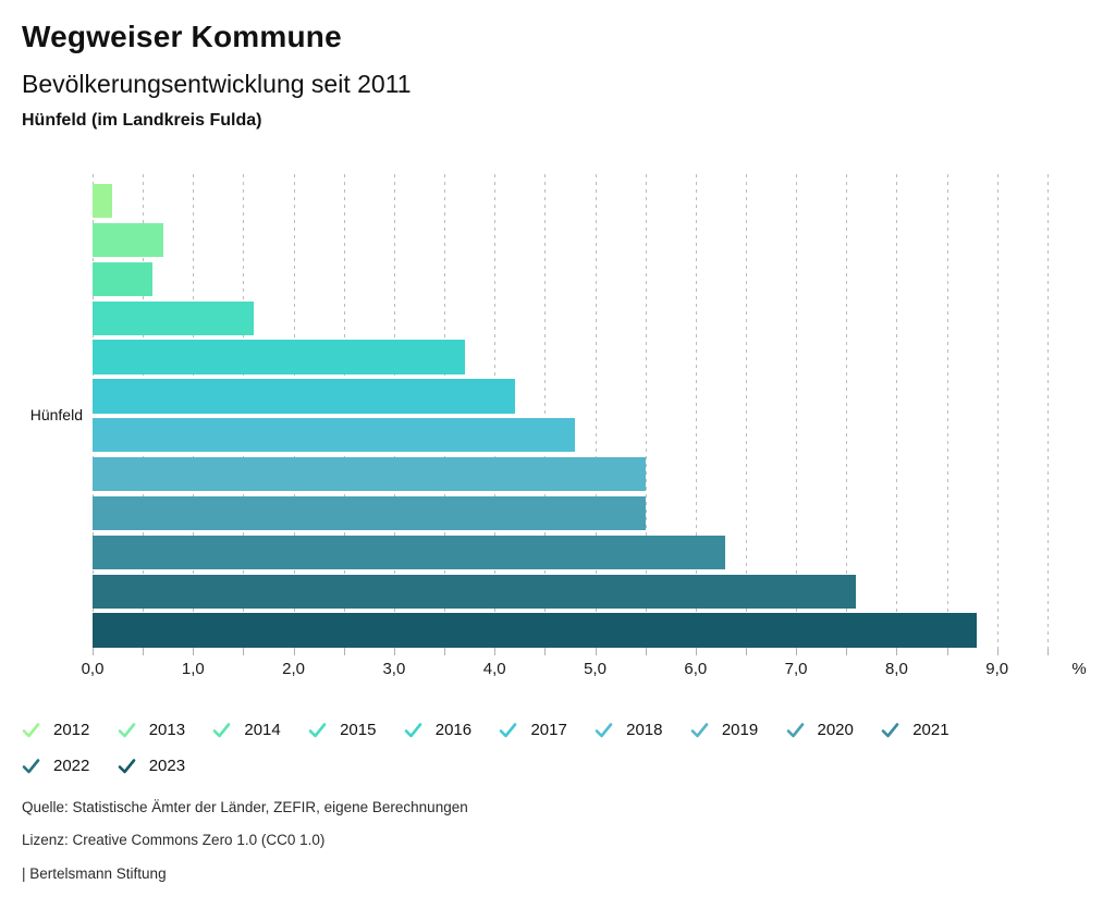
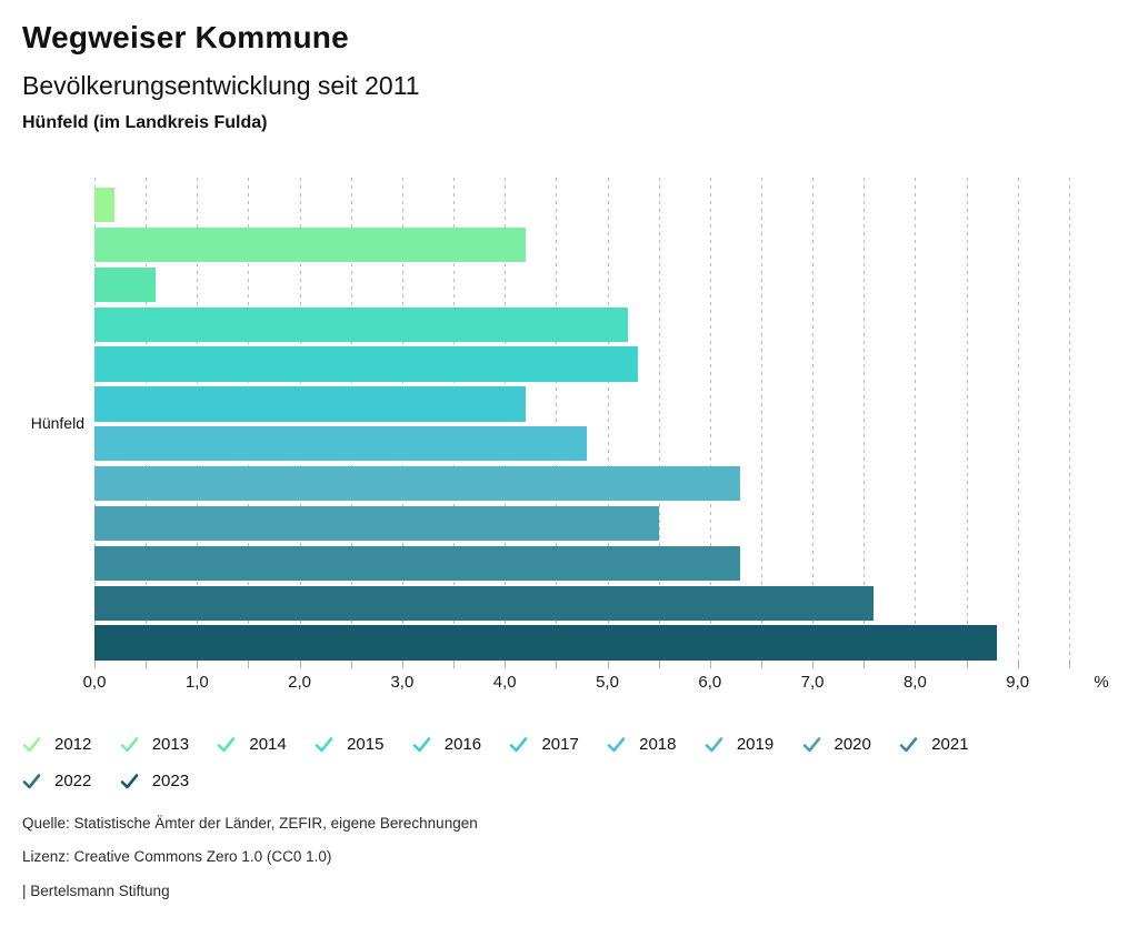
2013: 0,7 -> 4,2
2015: 1,6 -> 5,2
2016: 3,7 -> 5,3
2019: 5,5 -> 6,3
